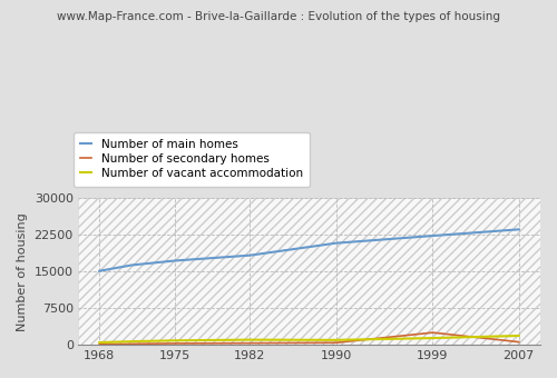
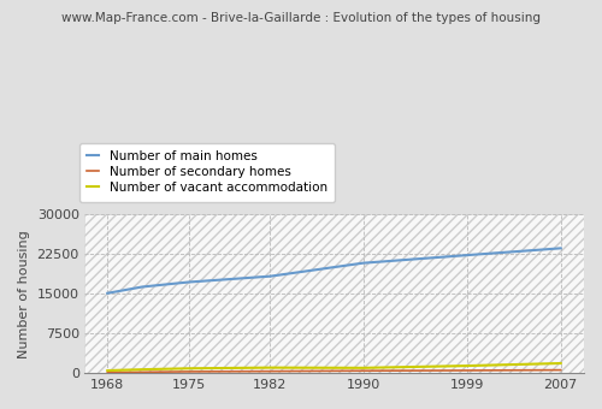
Number of secondary homes/1999: 2500 -> 500
